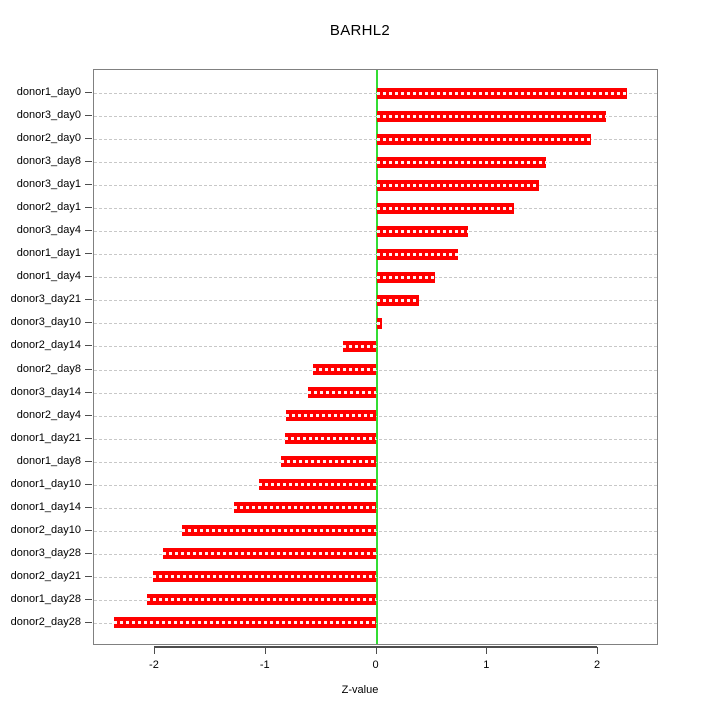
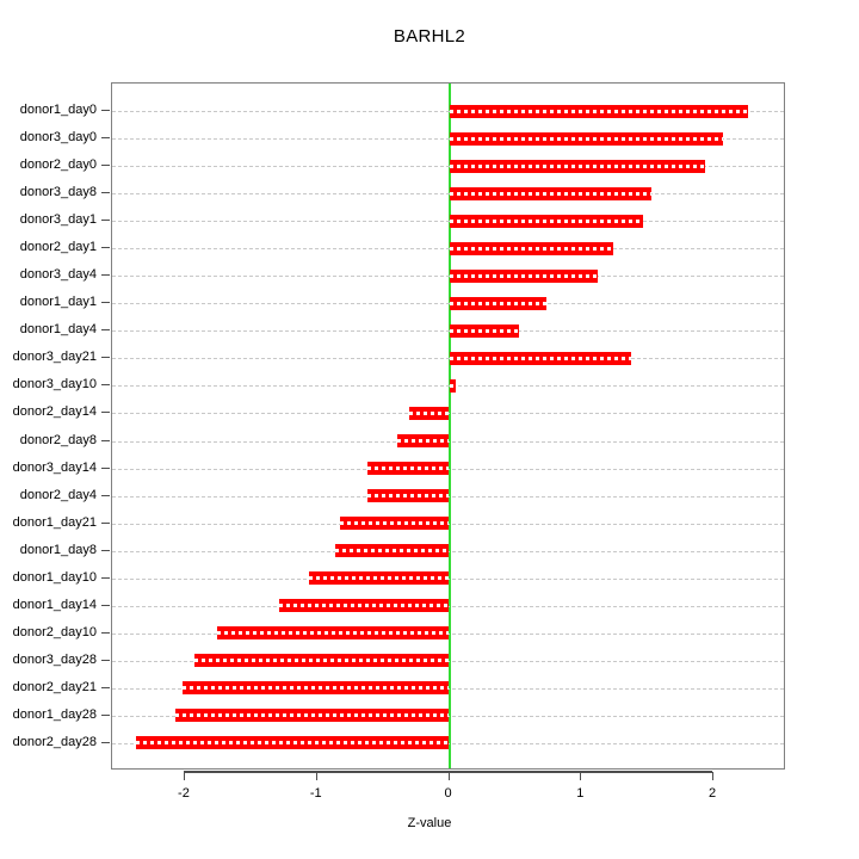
donor3_day4: 0.83 -> 1.12
donor3_day21: 0.38 -> 1.38
donor2_day8: -0.57 -> -0.39
donor2_day4: -0.82 -> -0.62
